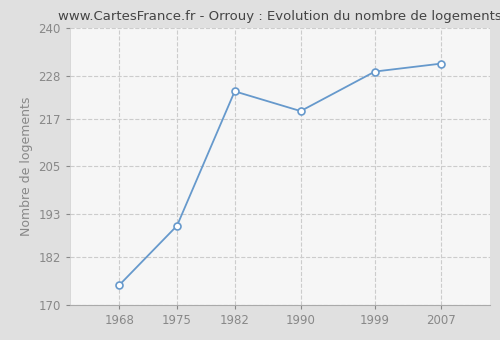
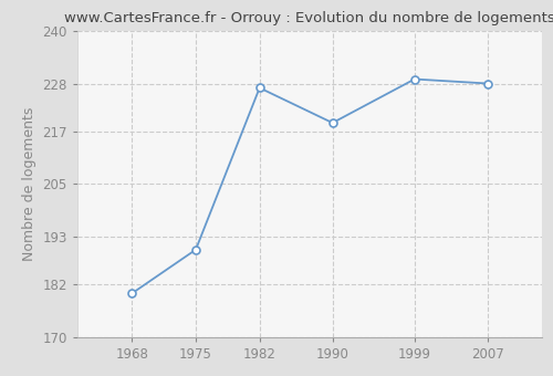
1968: 175 -> 180
1982: 224 -> 227
2007: 231 -> 228
